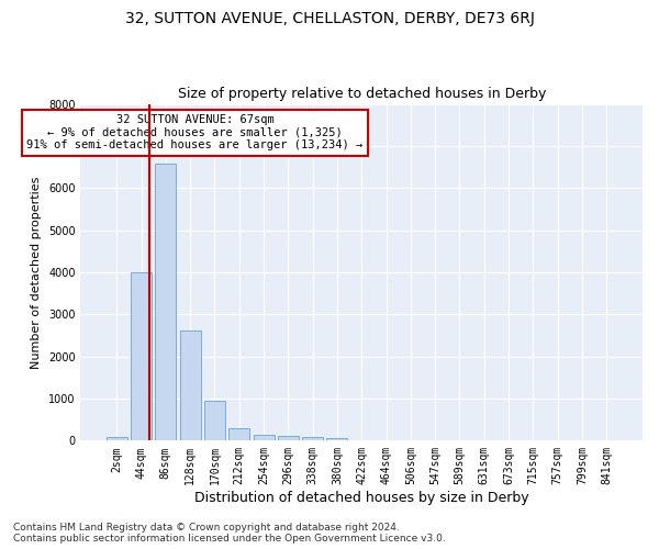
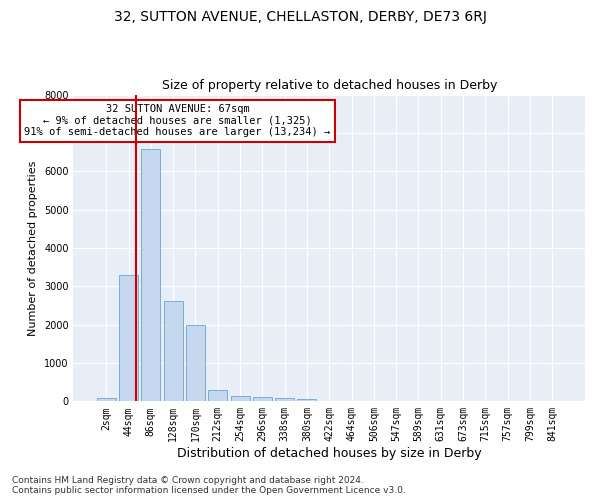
44sqm: 4000 -> 3300
170sqm: 950 -> 2000
